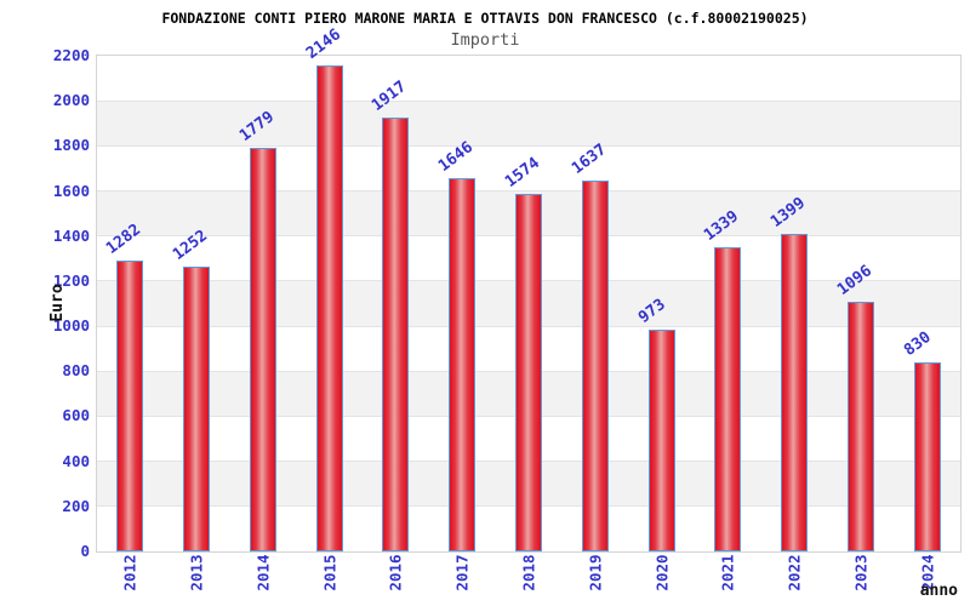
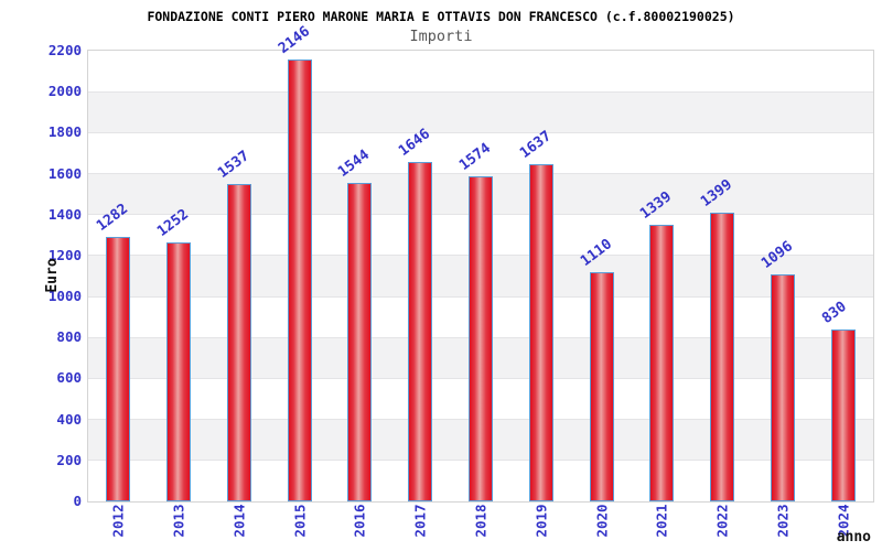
2014: 1779 -> 1537
2016: 1917 -> 1544
2020: 973 -> 1110
